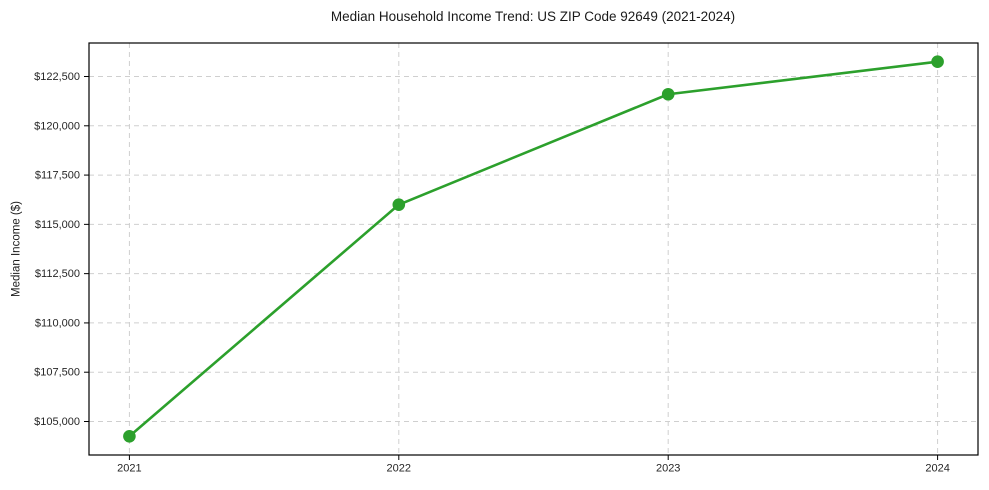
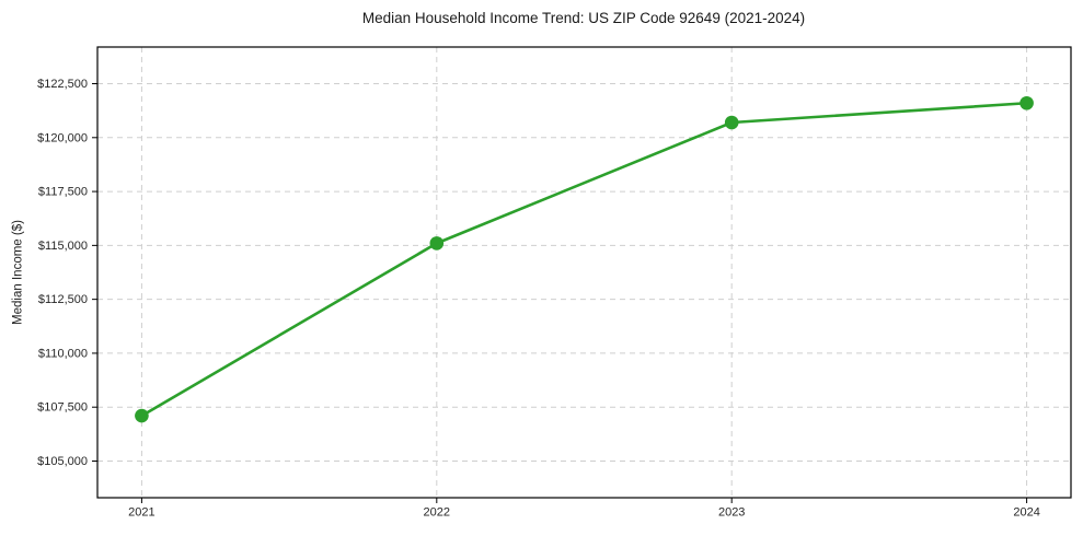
2021: $104200 -> $107100
2022: $116000 -> $115100
2023: $121600 -> $120700
2024: $123200 -> $121600
